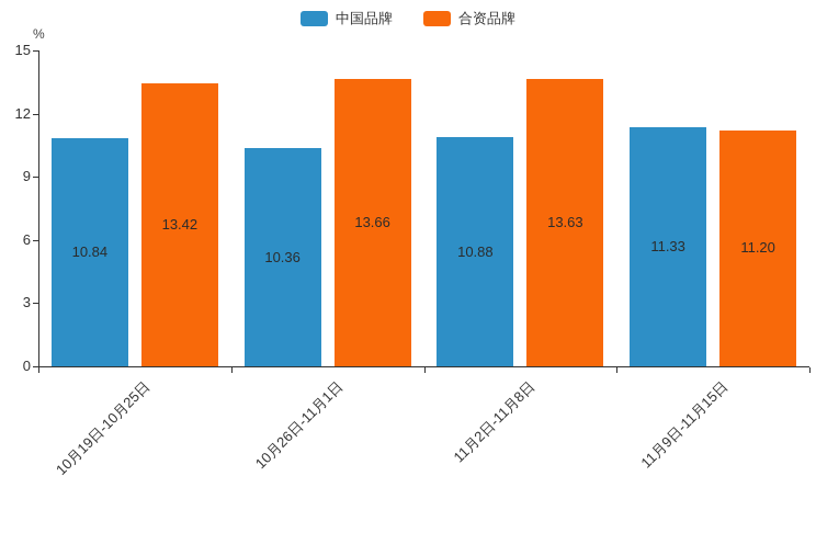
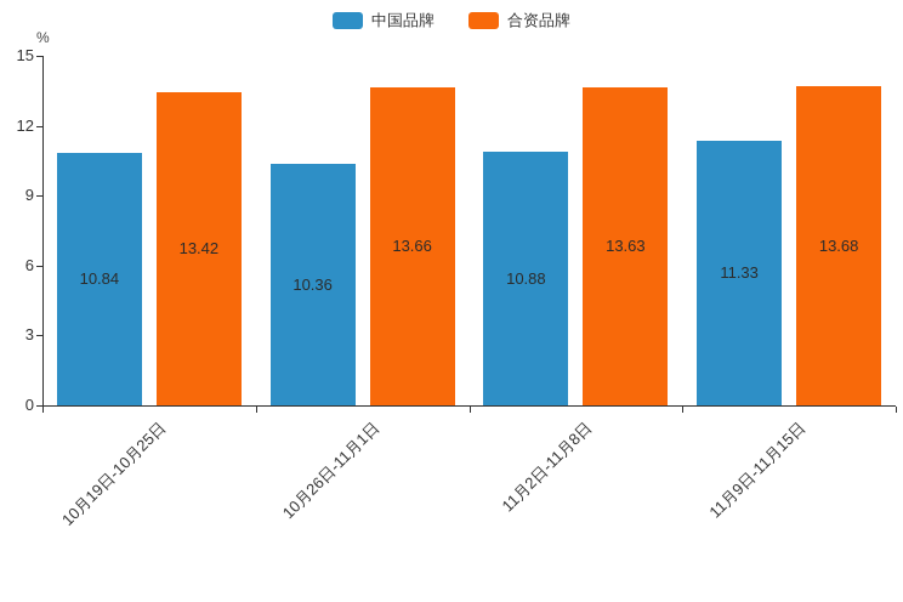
合资品牌/11月9日-11月15日: 11.20 -> 13.68
